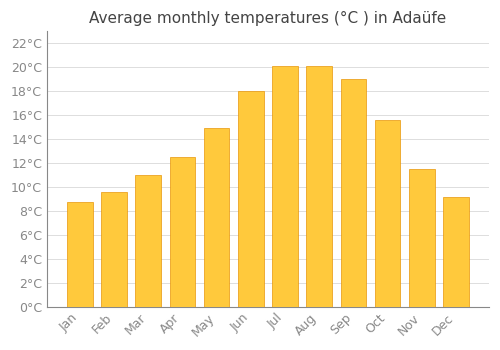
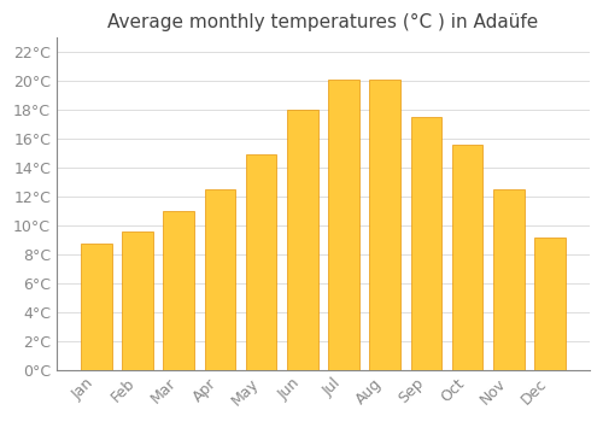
Sep: 19.0°C -> 17.5°C
Nov: 11.5°C -> 12.5°C
